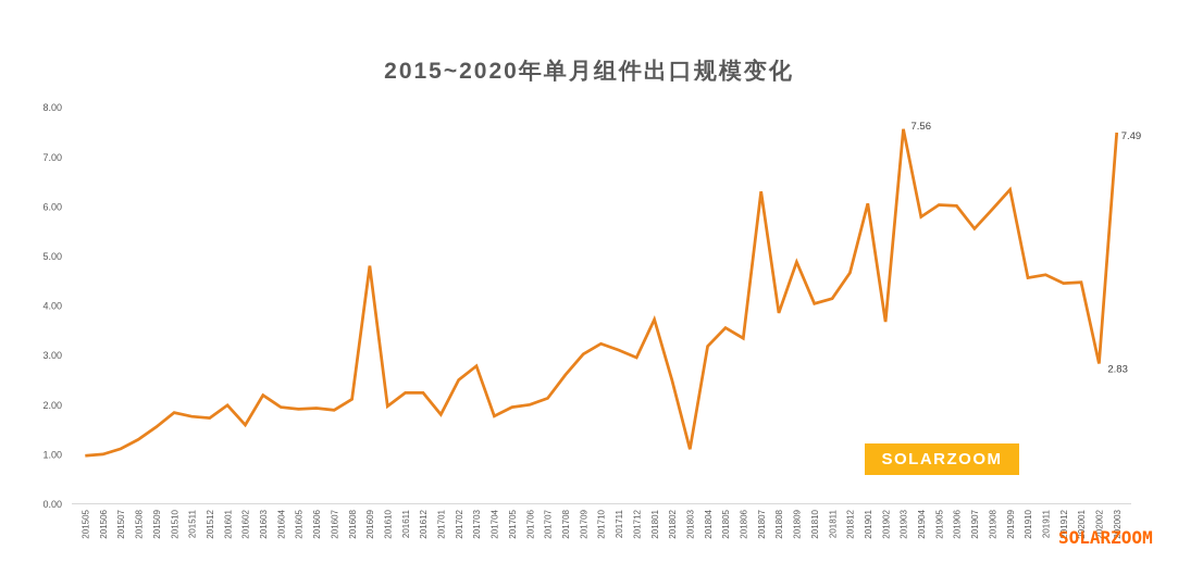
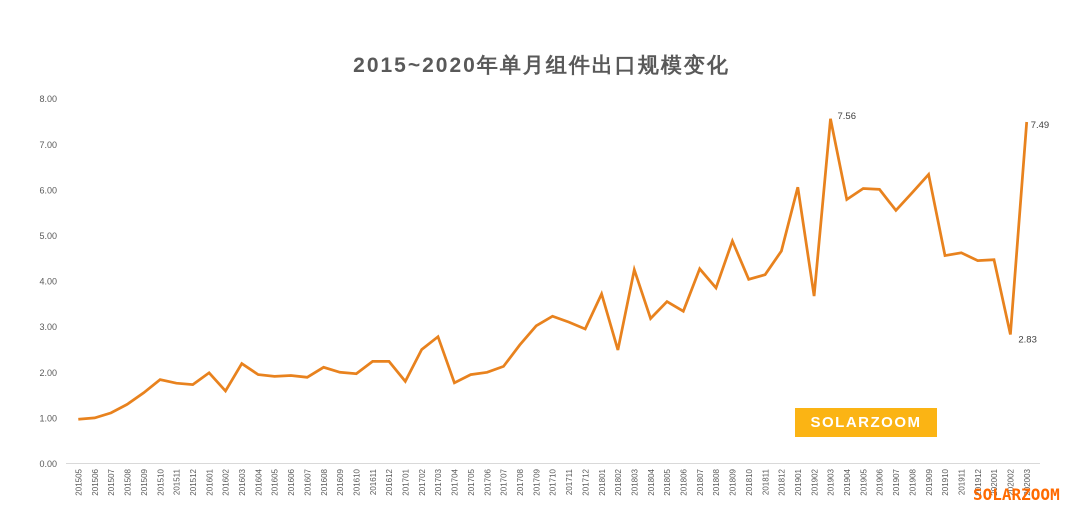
201609: 4.8 -> 2.0
201803: 1.1 -> 4.2
201807: 6.3 -> 4.3
